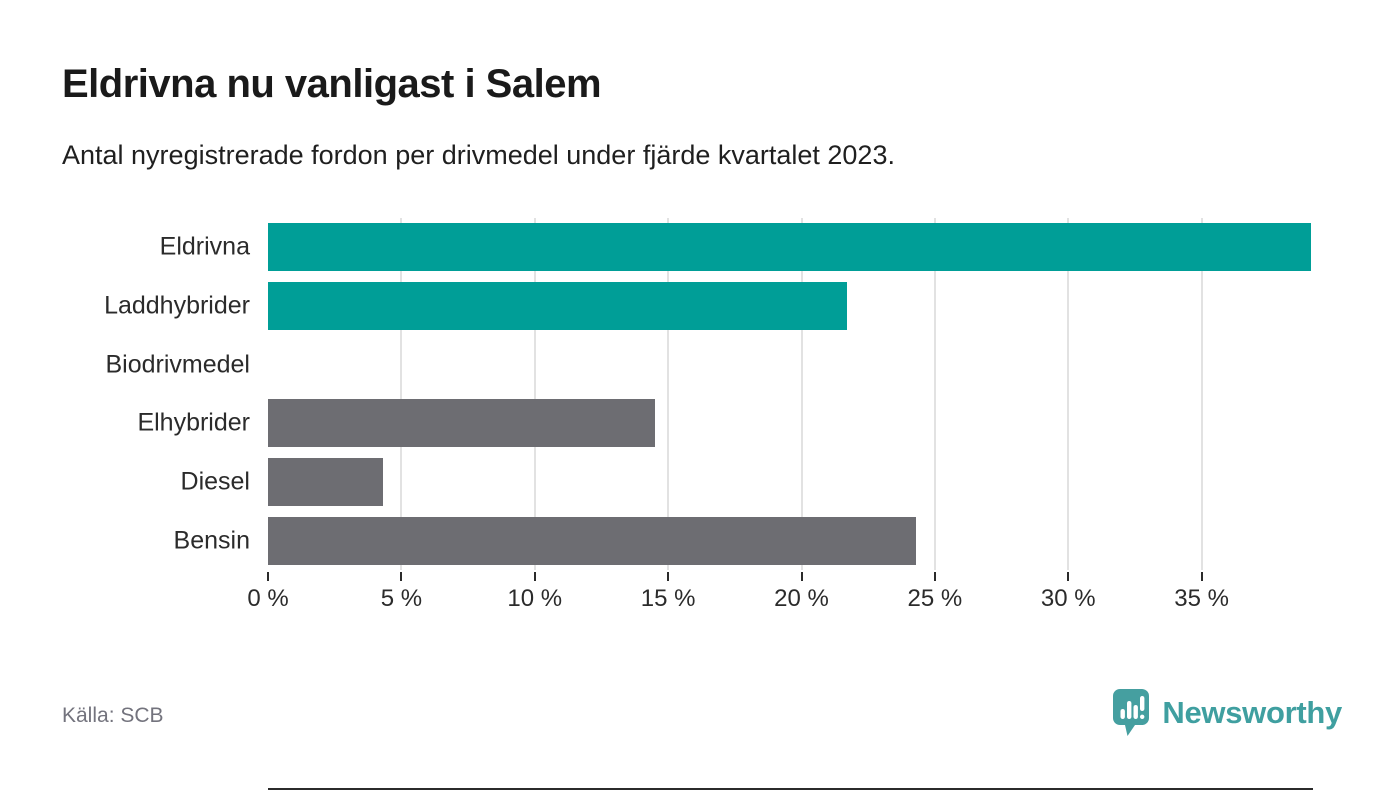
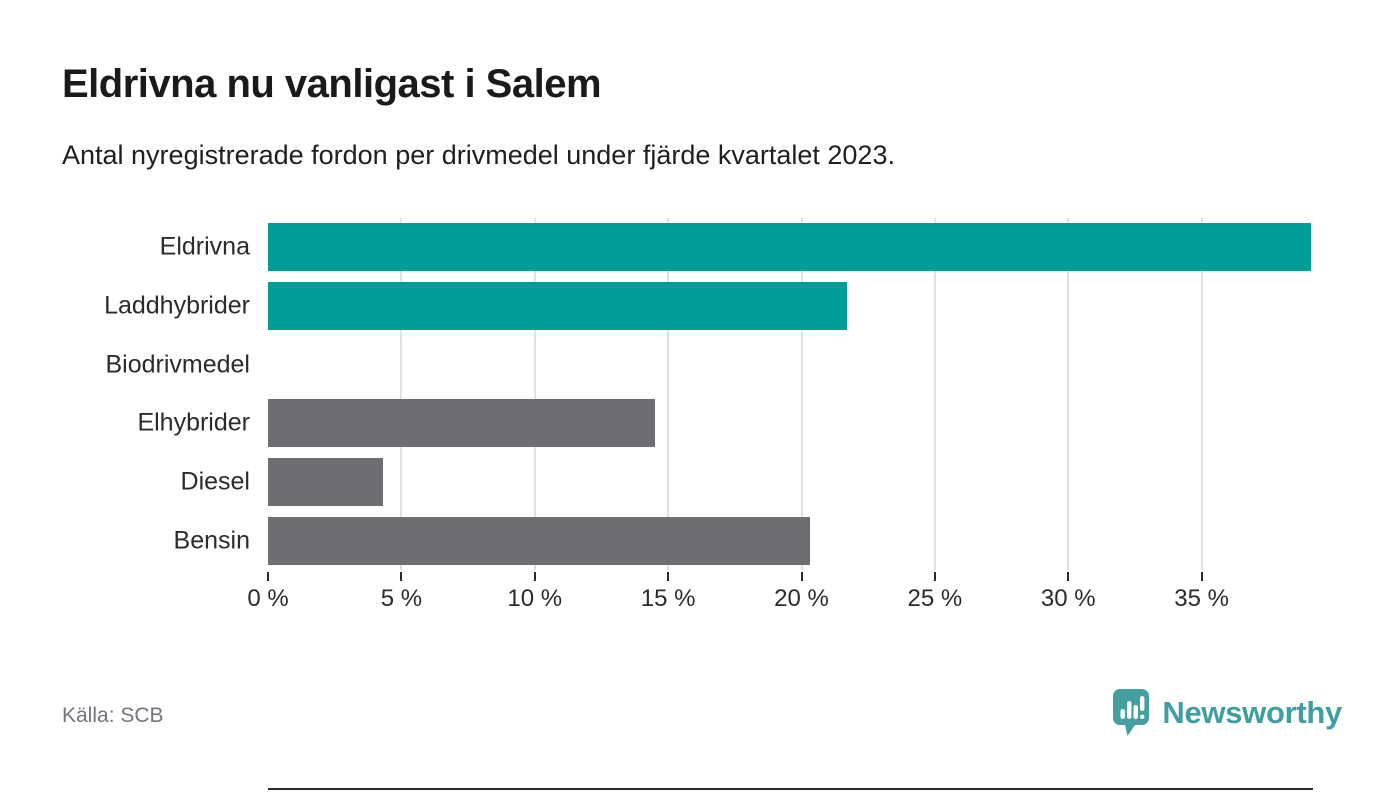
Bensin: 24.3% -> 20.3%
